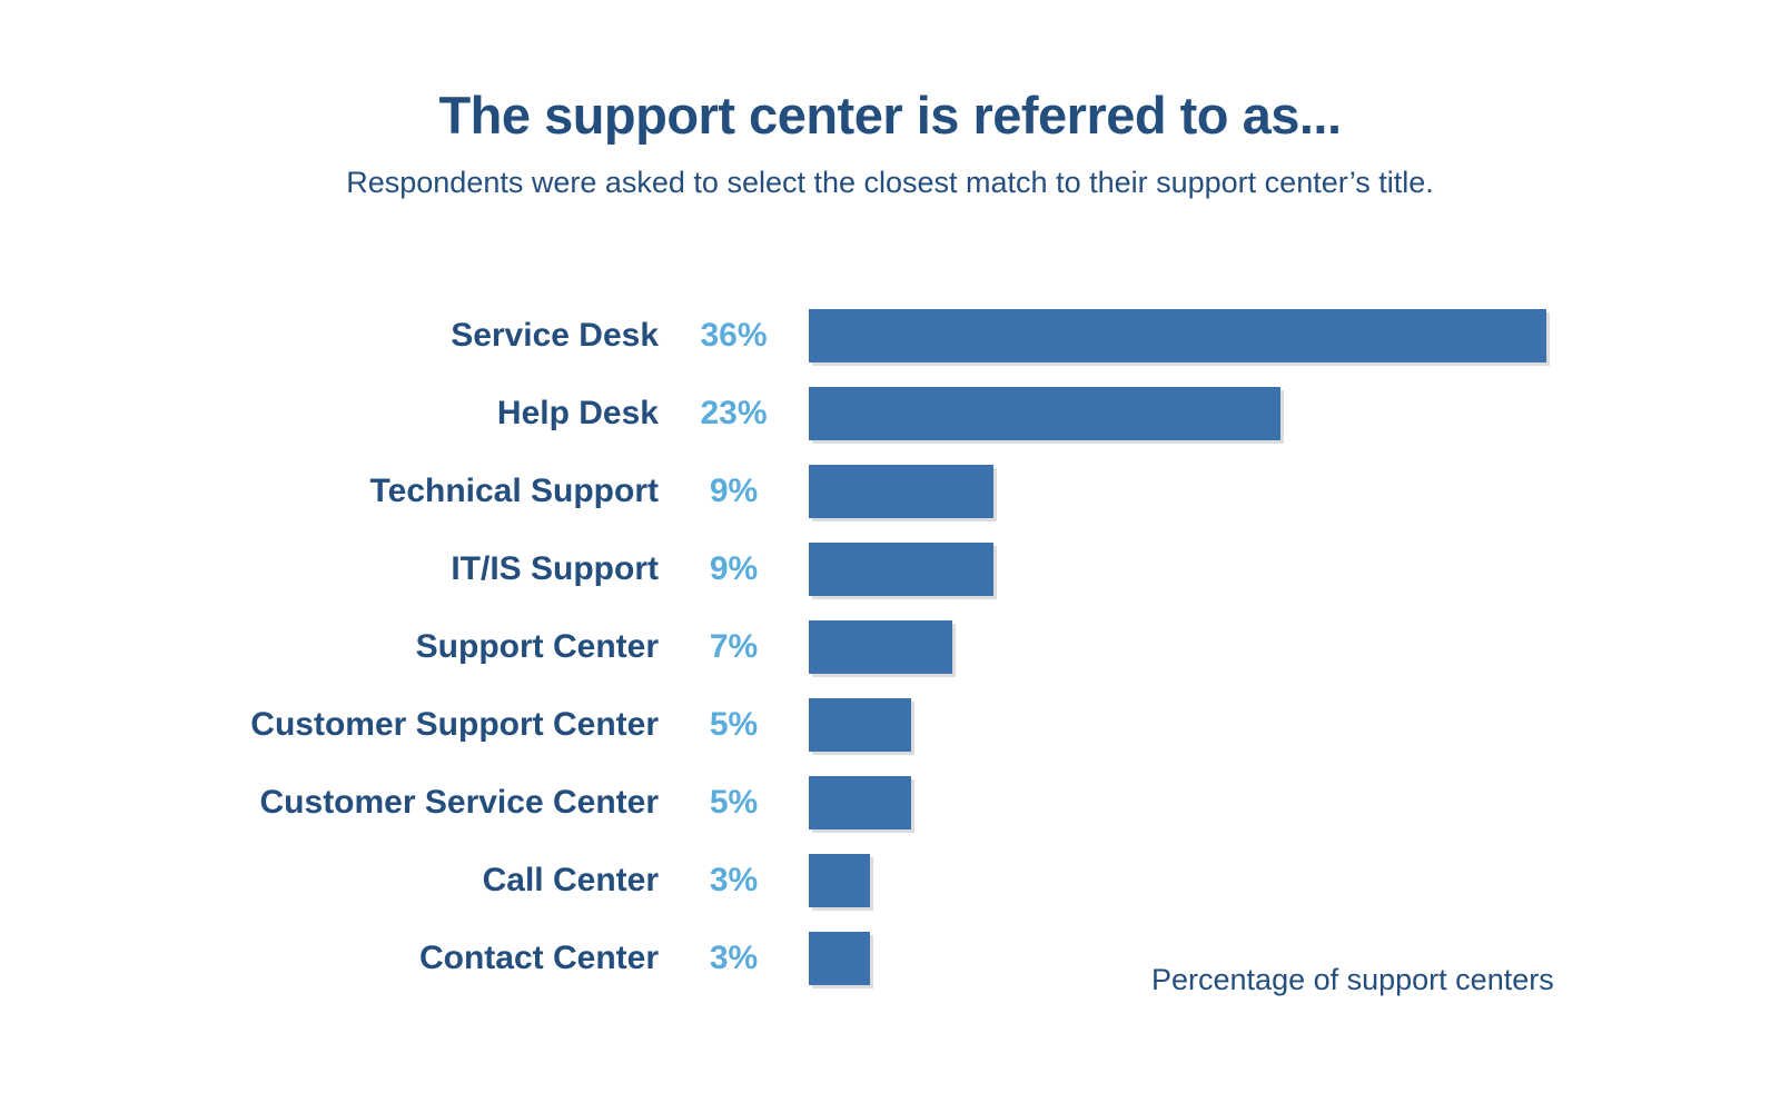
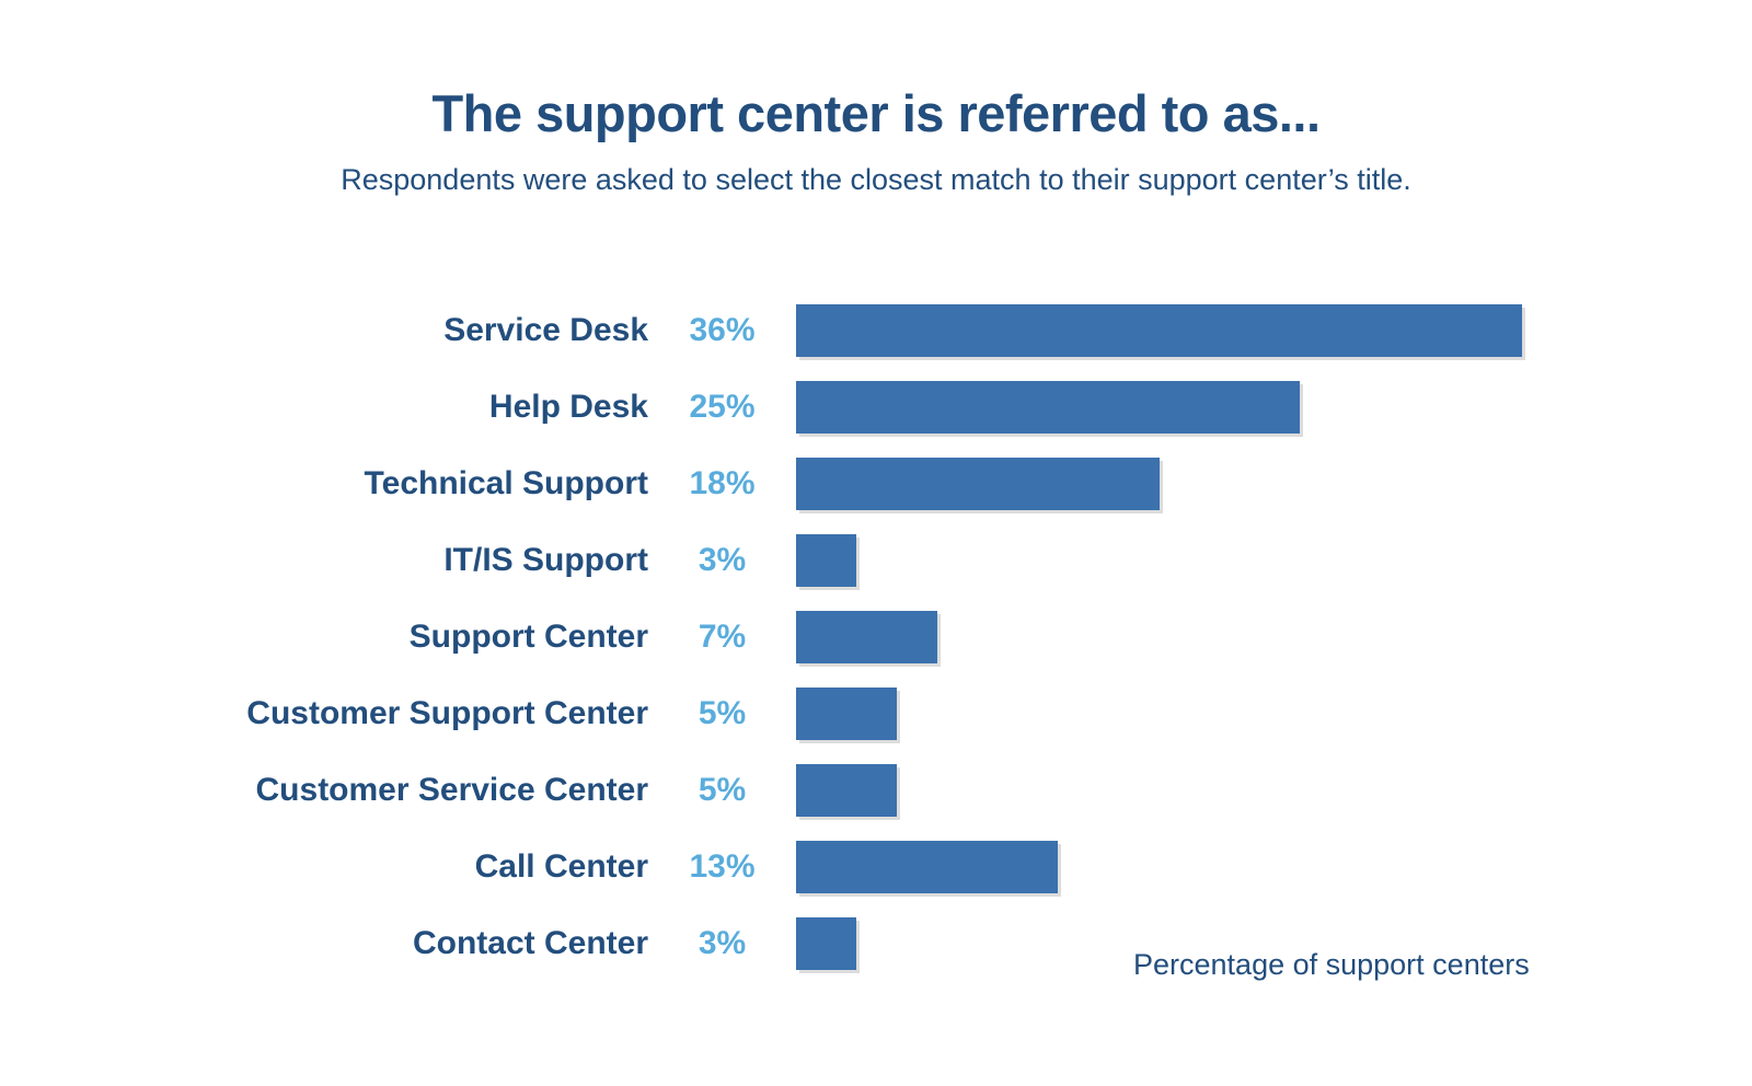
Help Desk: 23% -> 25%
Technical Support: 9% -> 18%
IT/IS Support: 9% -> 3%
Call Center: 3% -> 13%
